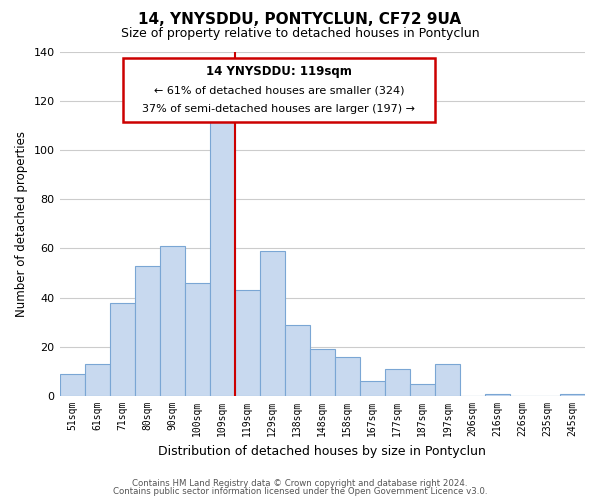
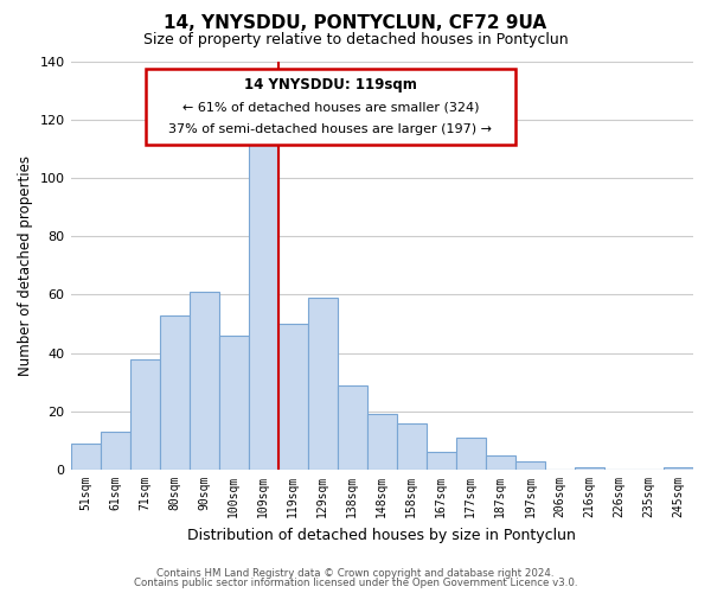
119sqm: 43 -> 50
197sqm: 13 -> 3
